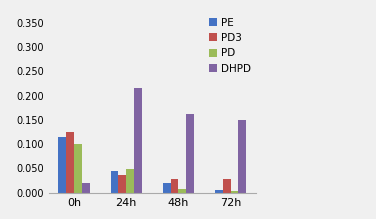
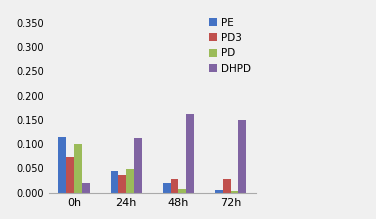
PD3/0h: 0.125 -> 0.073
DHPD/24h: 0.215 -> 0.113
